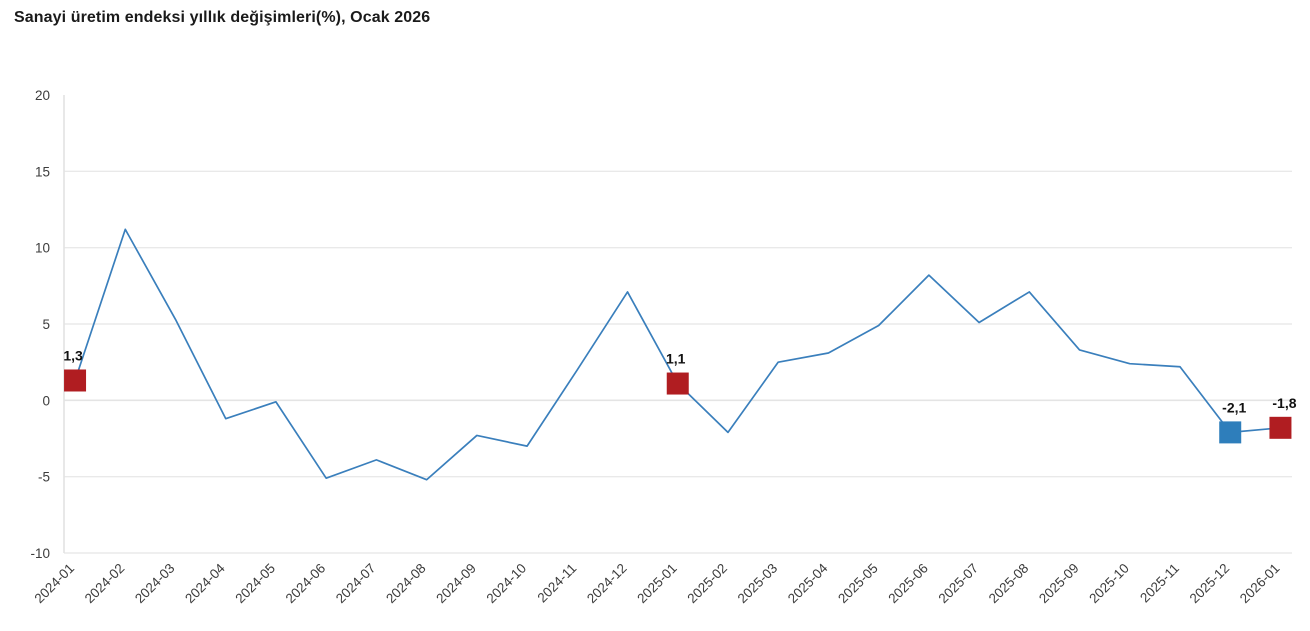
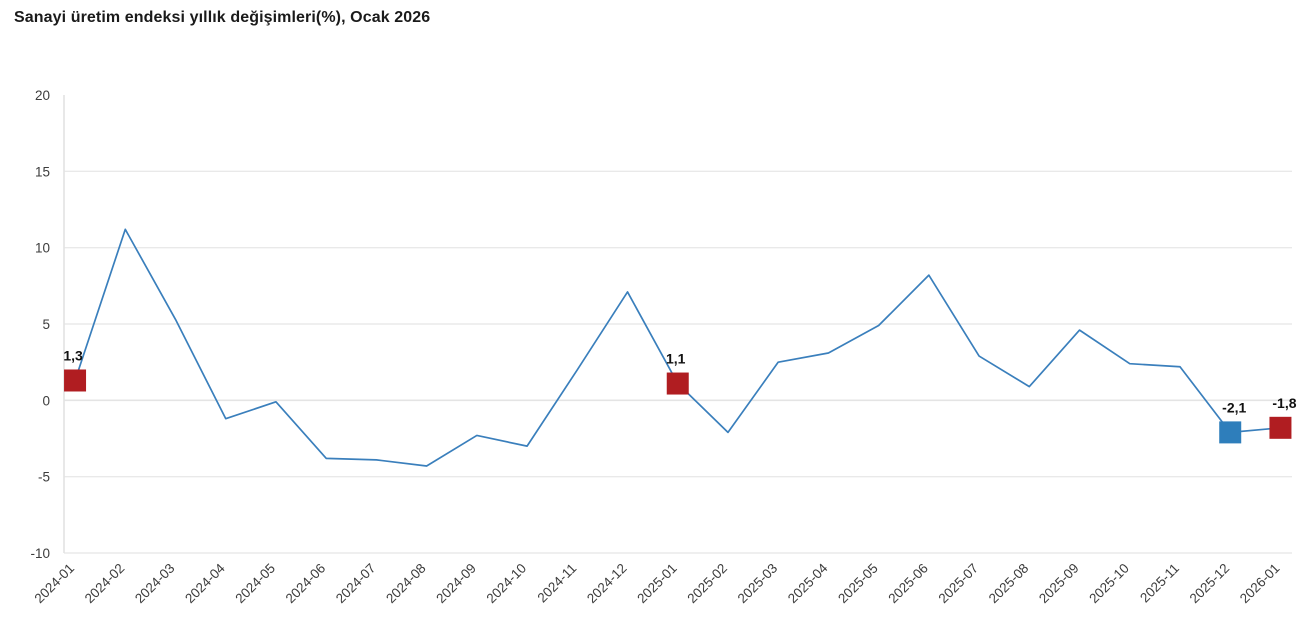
2024-06: -5.1 -> -3.8
2024-08: -5.2 -> -4.3
2025-07: 5.1 -> 2.9
2025-08: 7.1 -> 0.9
2025-09: 3.3 -> 4.6
